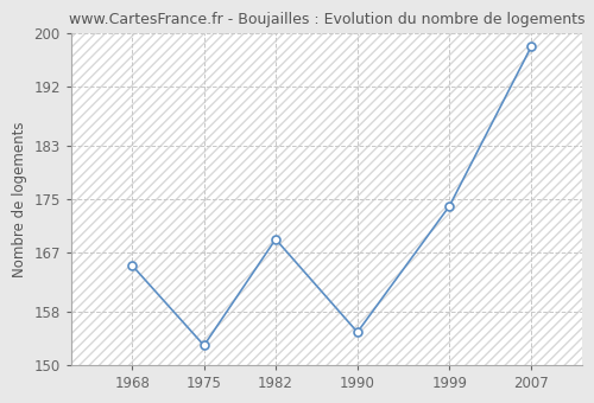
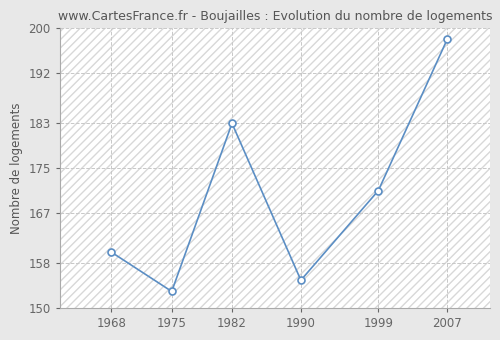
1968: 165 -> 160
1982: 169 -> 183
1999: 174 -> 171
